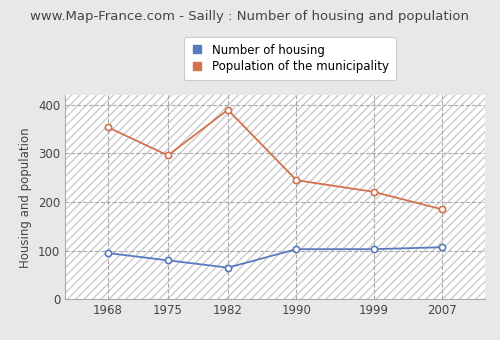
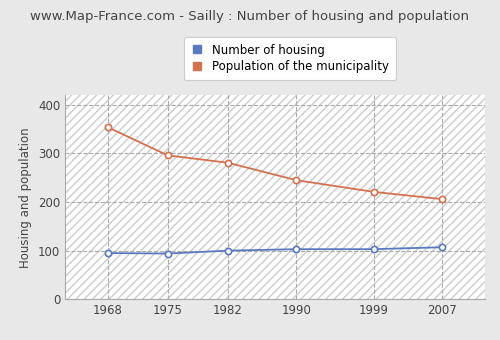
Number of housing/1975: 80 -> 94
Number of housing/1982: 65 -> 100
Population of the municipality/1982: 390 -> 281
Population of the municipality/2007: 185 -> 206
